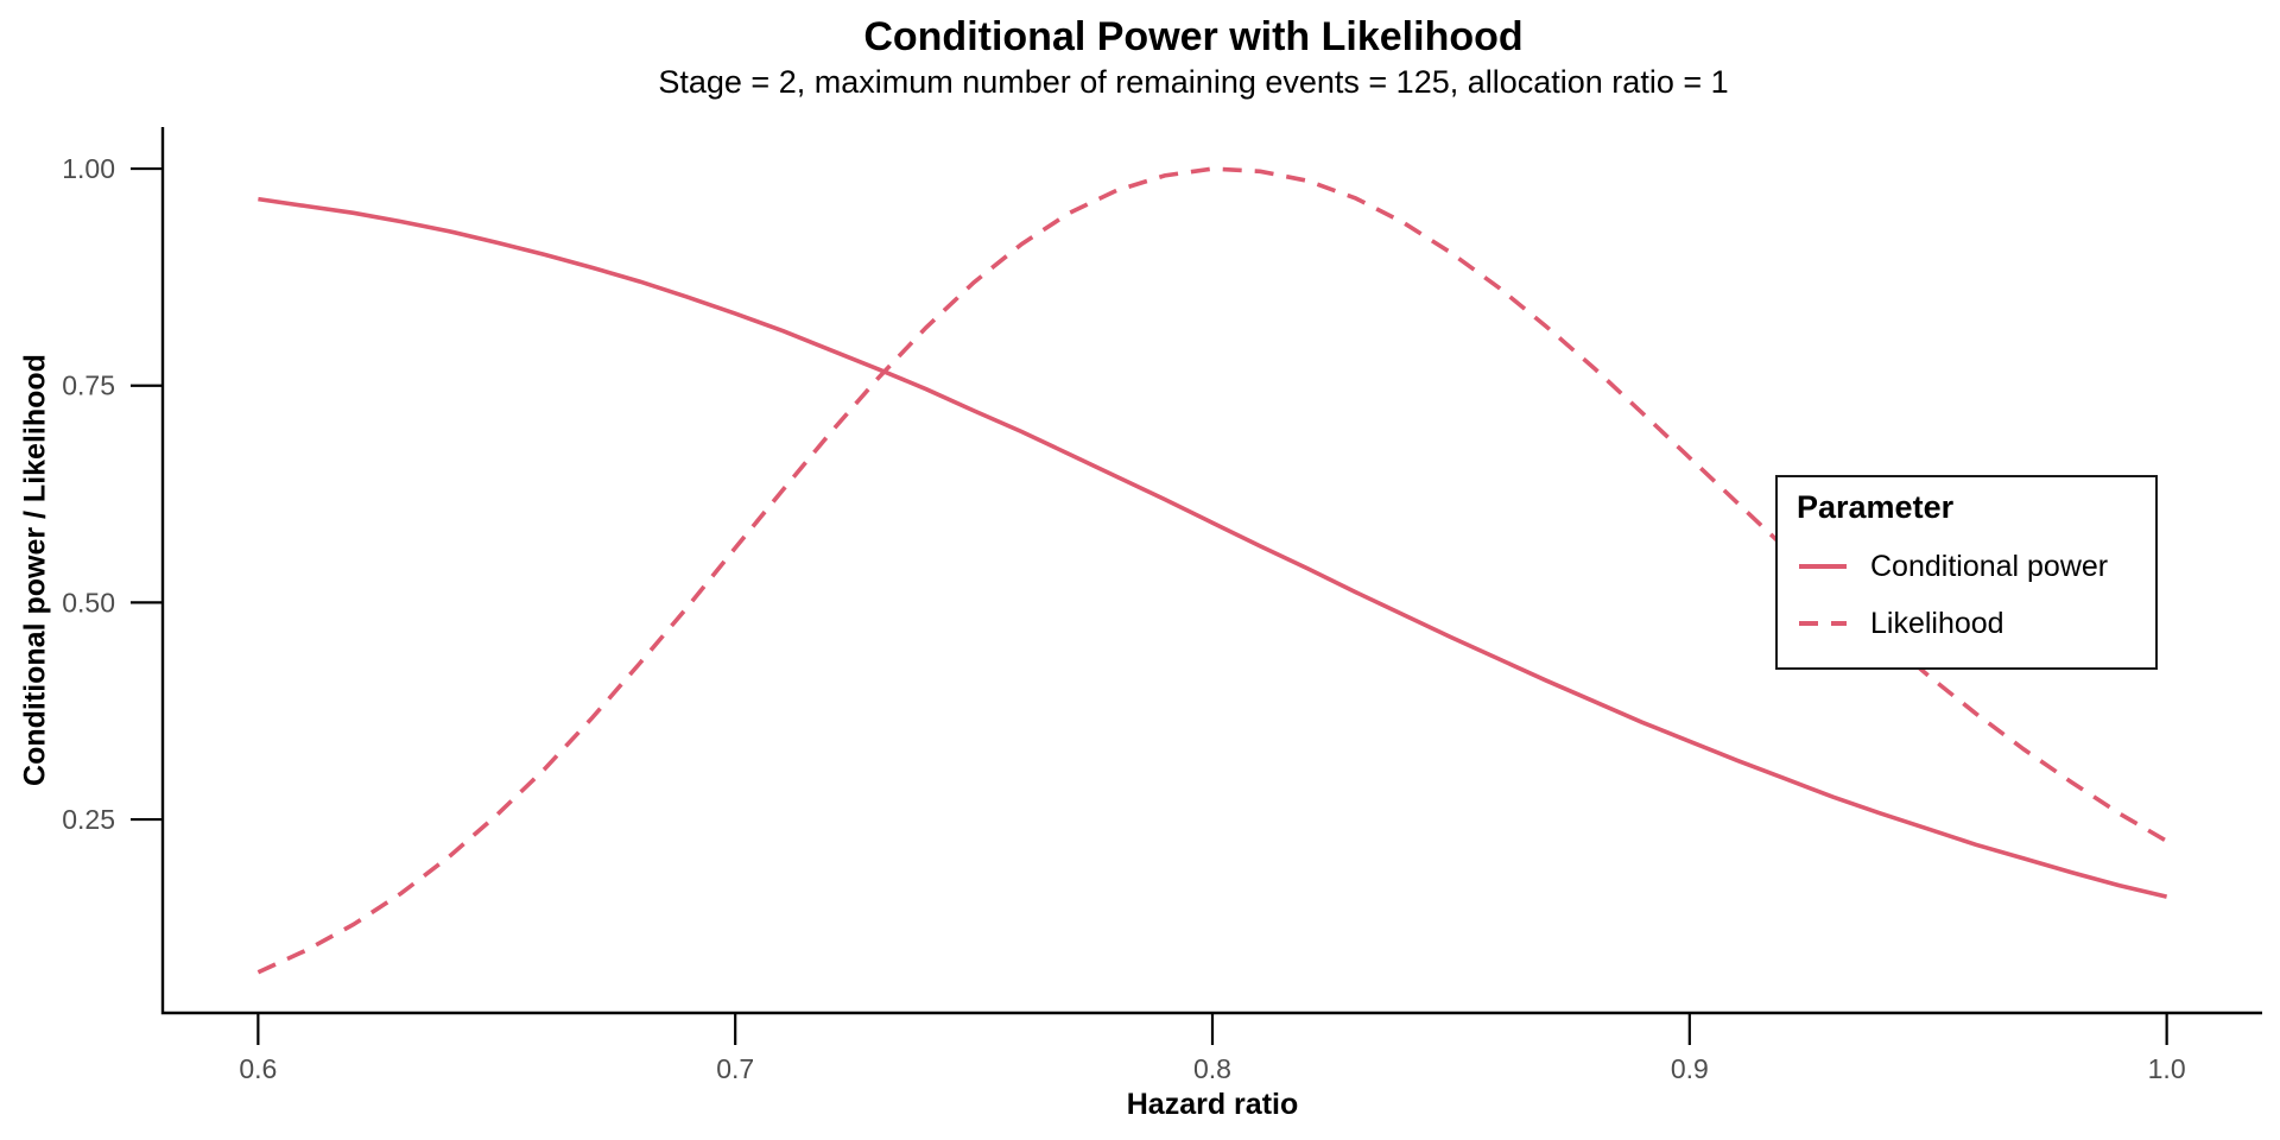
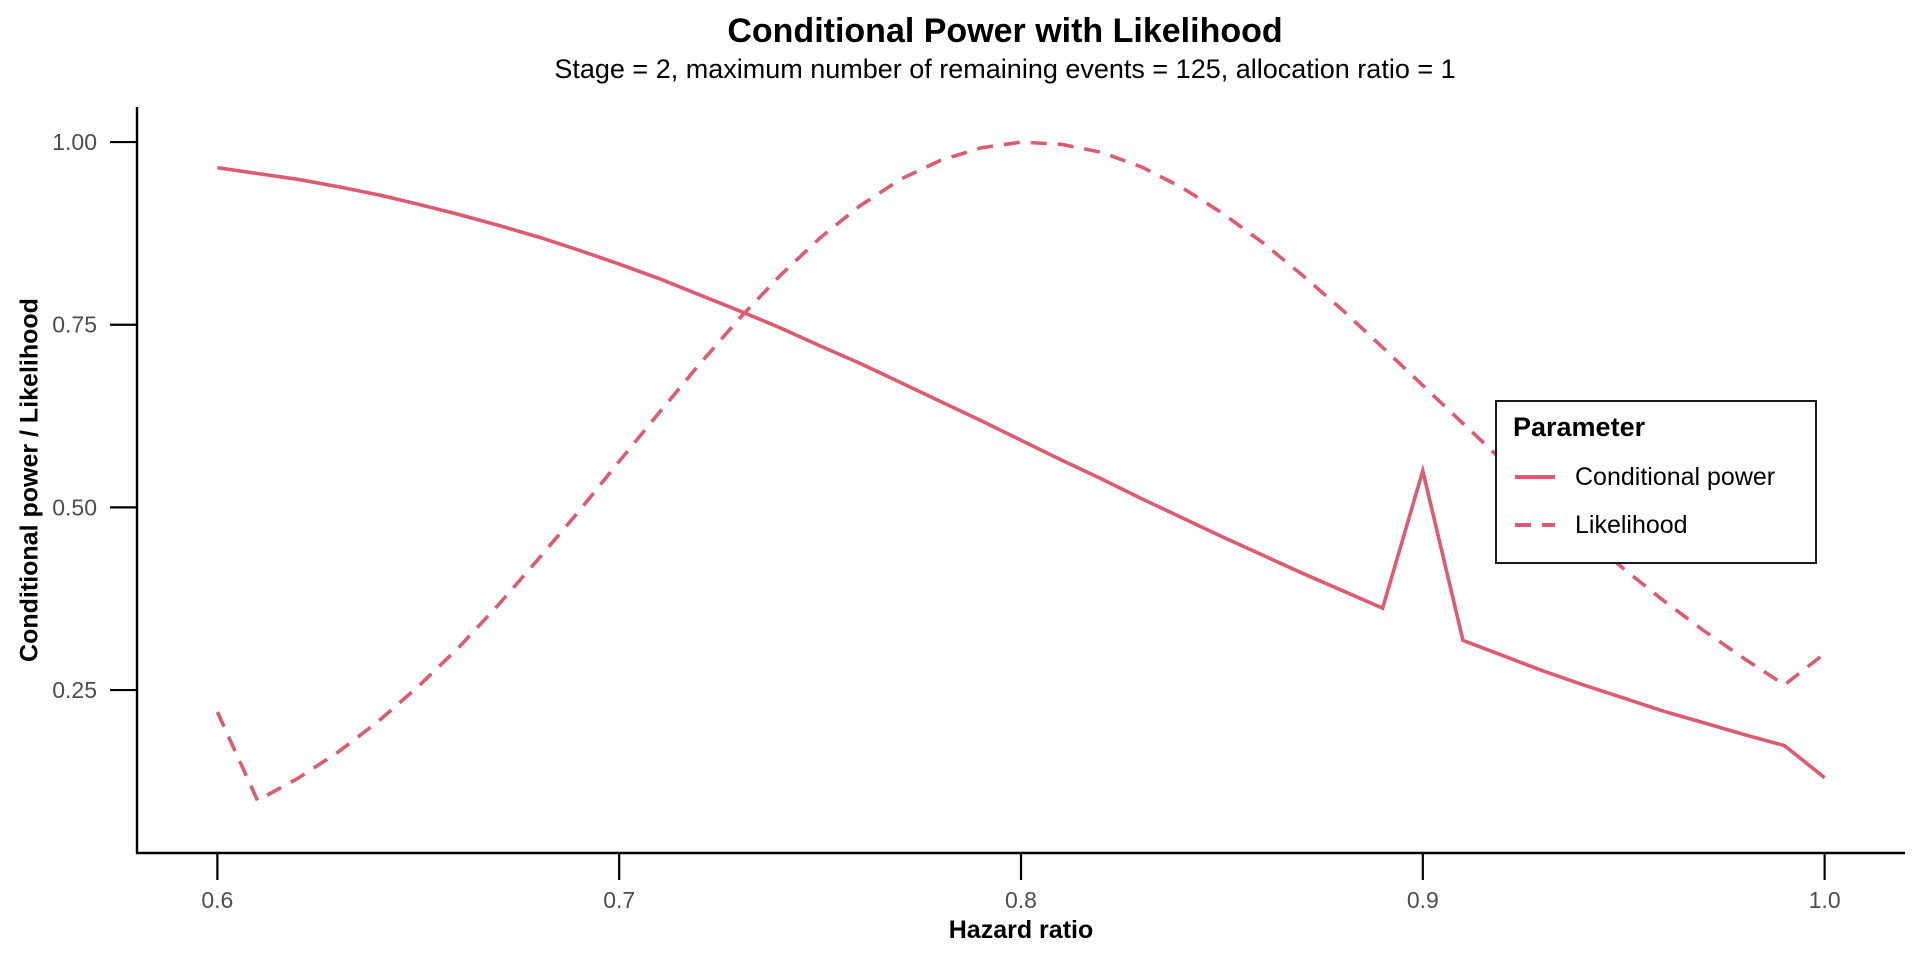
Likelihood/0.6: 0.07 -> 0.22
Conditional power/0.9: 0.34 -> 0.55
Conditional power/1.0: 0.16 -> 0.13
Likelihood/1.0: 0.23 -> 0.30
